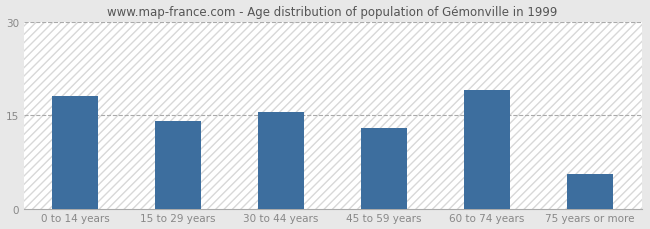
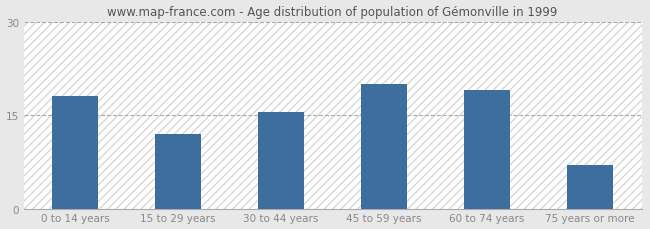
15 to 29 years: 14.0 -> 12.0
45 to 59 years: 13.0 -> 20.0
75 years or more: 5.5 -> 7.0
